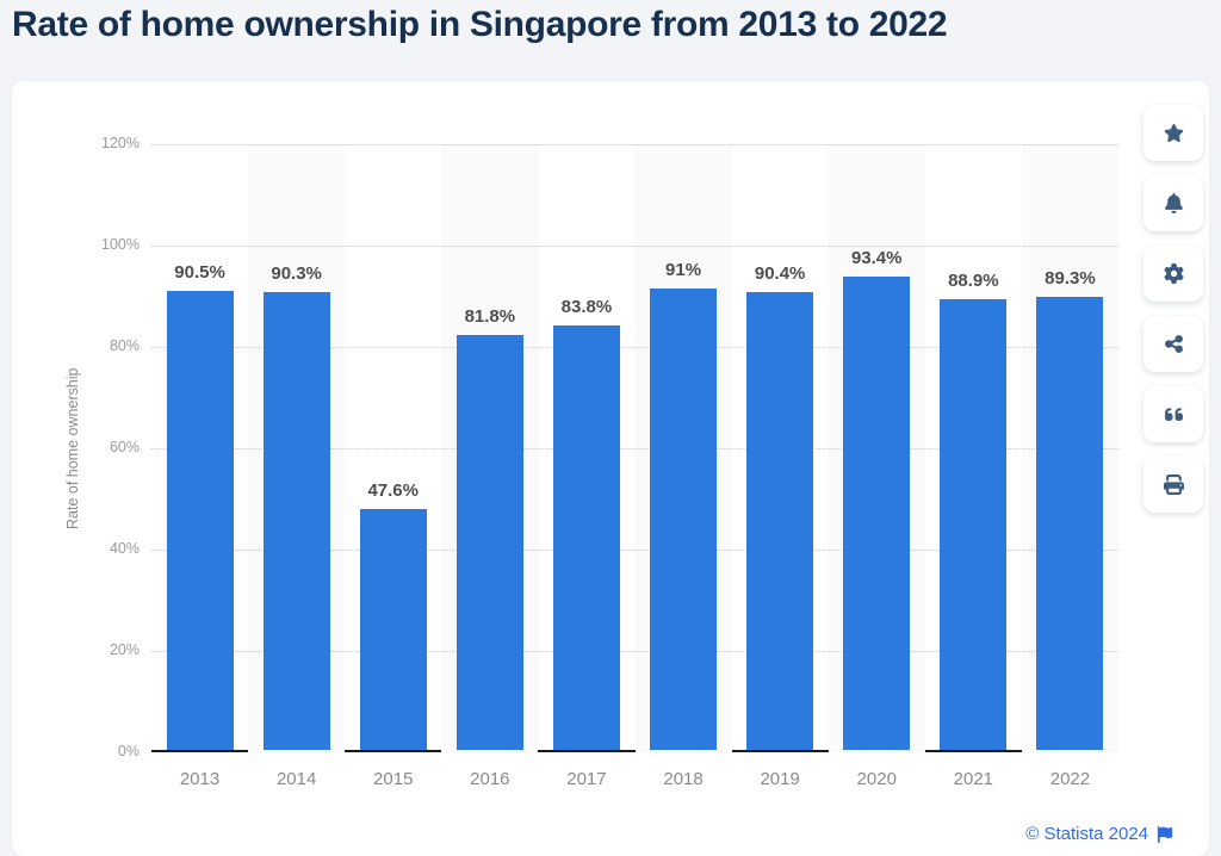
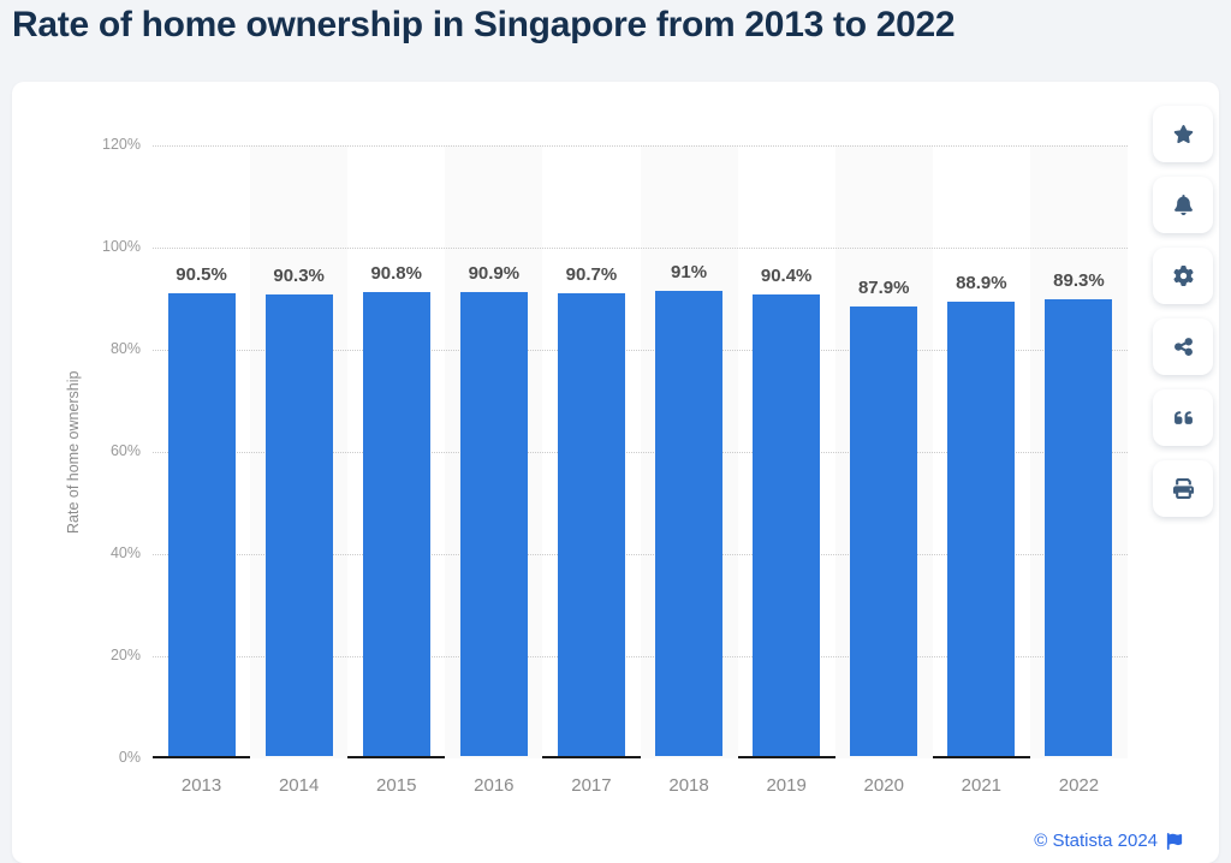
2015: 47.6% -> 90.8%
2016: 81.8% -> 90.9%
2017: 83.8% -> 90.7%
2020: 93.4% -> 87.9%
